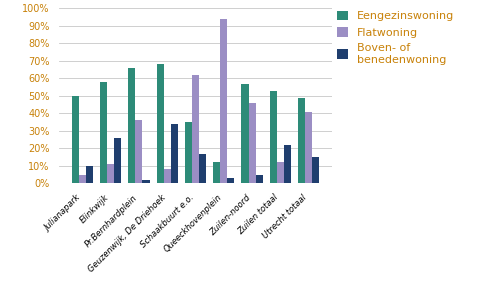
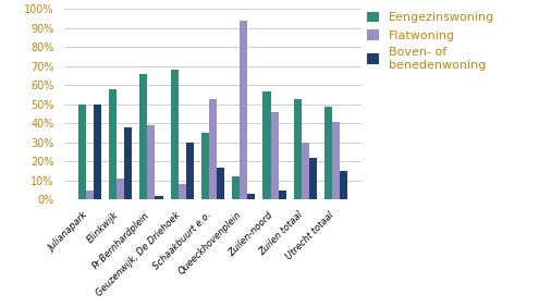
Boven- of benedenwoning/Julianapark: 10% -> 50%
Boven- of benedenwoning/Elinkwijk: 26% -> 38%
Flatwoning/Pr.Bernhardplein: 36% -> 39%
Boven- of benedenwoning/Geuzenwijk, De Driehoek: 34% -> 30%
Flatwoning/Schaakbuurt e.o.: 62% -> 53%
Flatwoning/Zuilen totaal: 12% -> 30%
